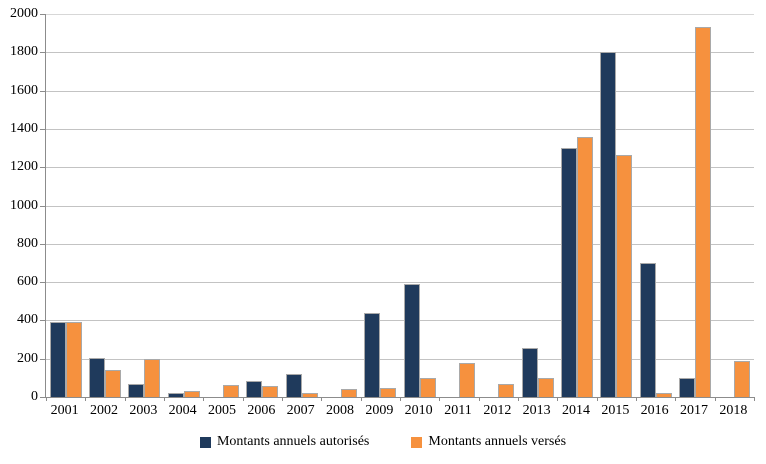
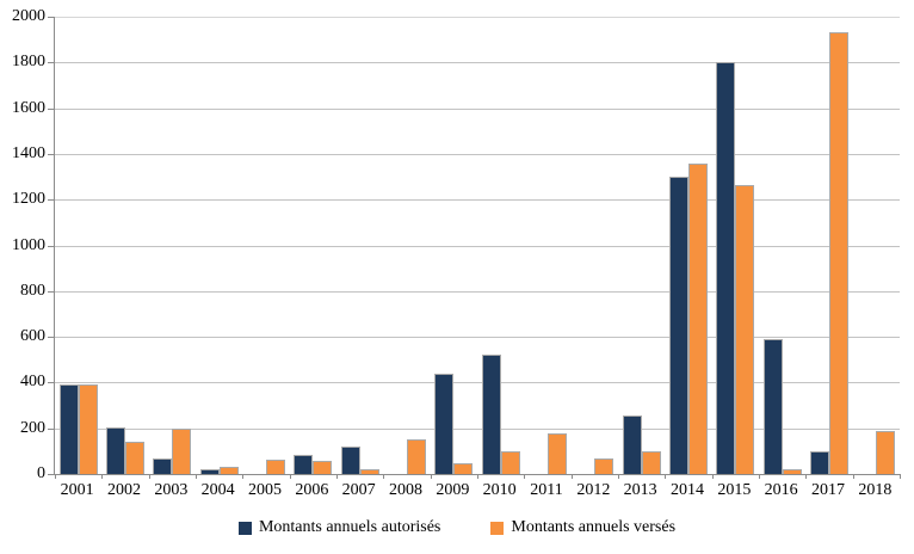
Montants annuels versés/2008: 40 -> 150
Montants annuels autorisés/2010: 590 -> 520
Montants annuels autorisés/2016: 700 -> 590
